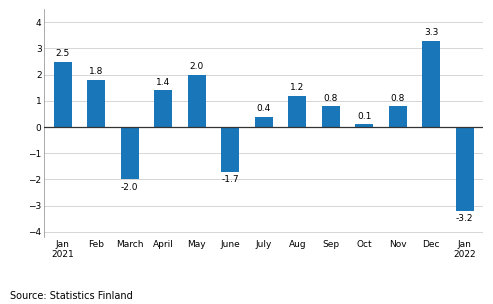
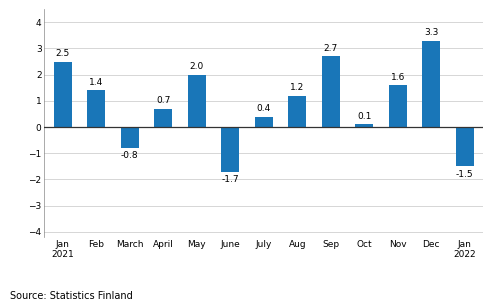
Feb: 1.8 -> 1.4
March: -2.0 -> -0.8
April: 1.4 -> 0.7
Sep: 0.8 -> 2.7
Nov: 0.8 -> 1.6
Jan 2022: -3.2 -> -1.5
